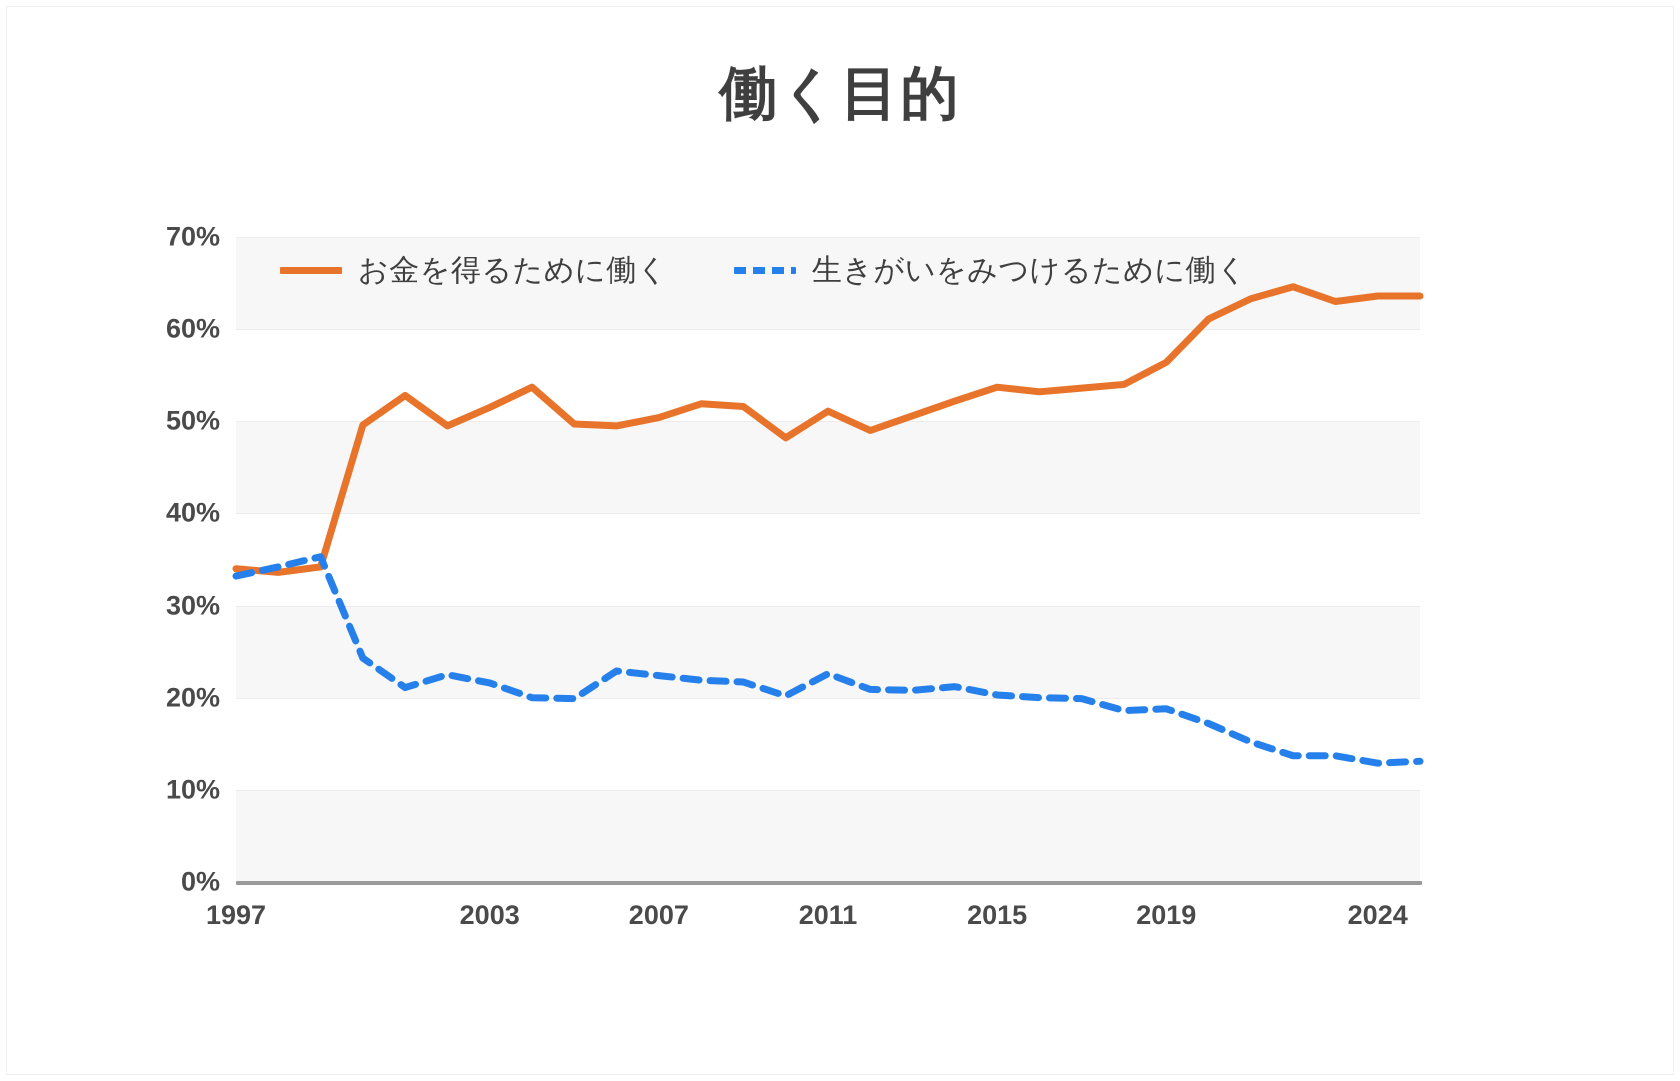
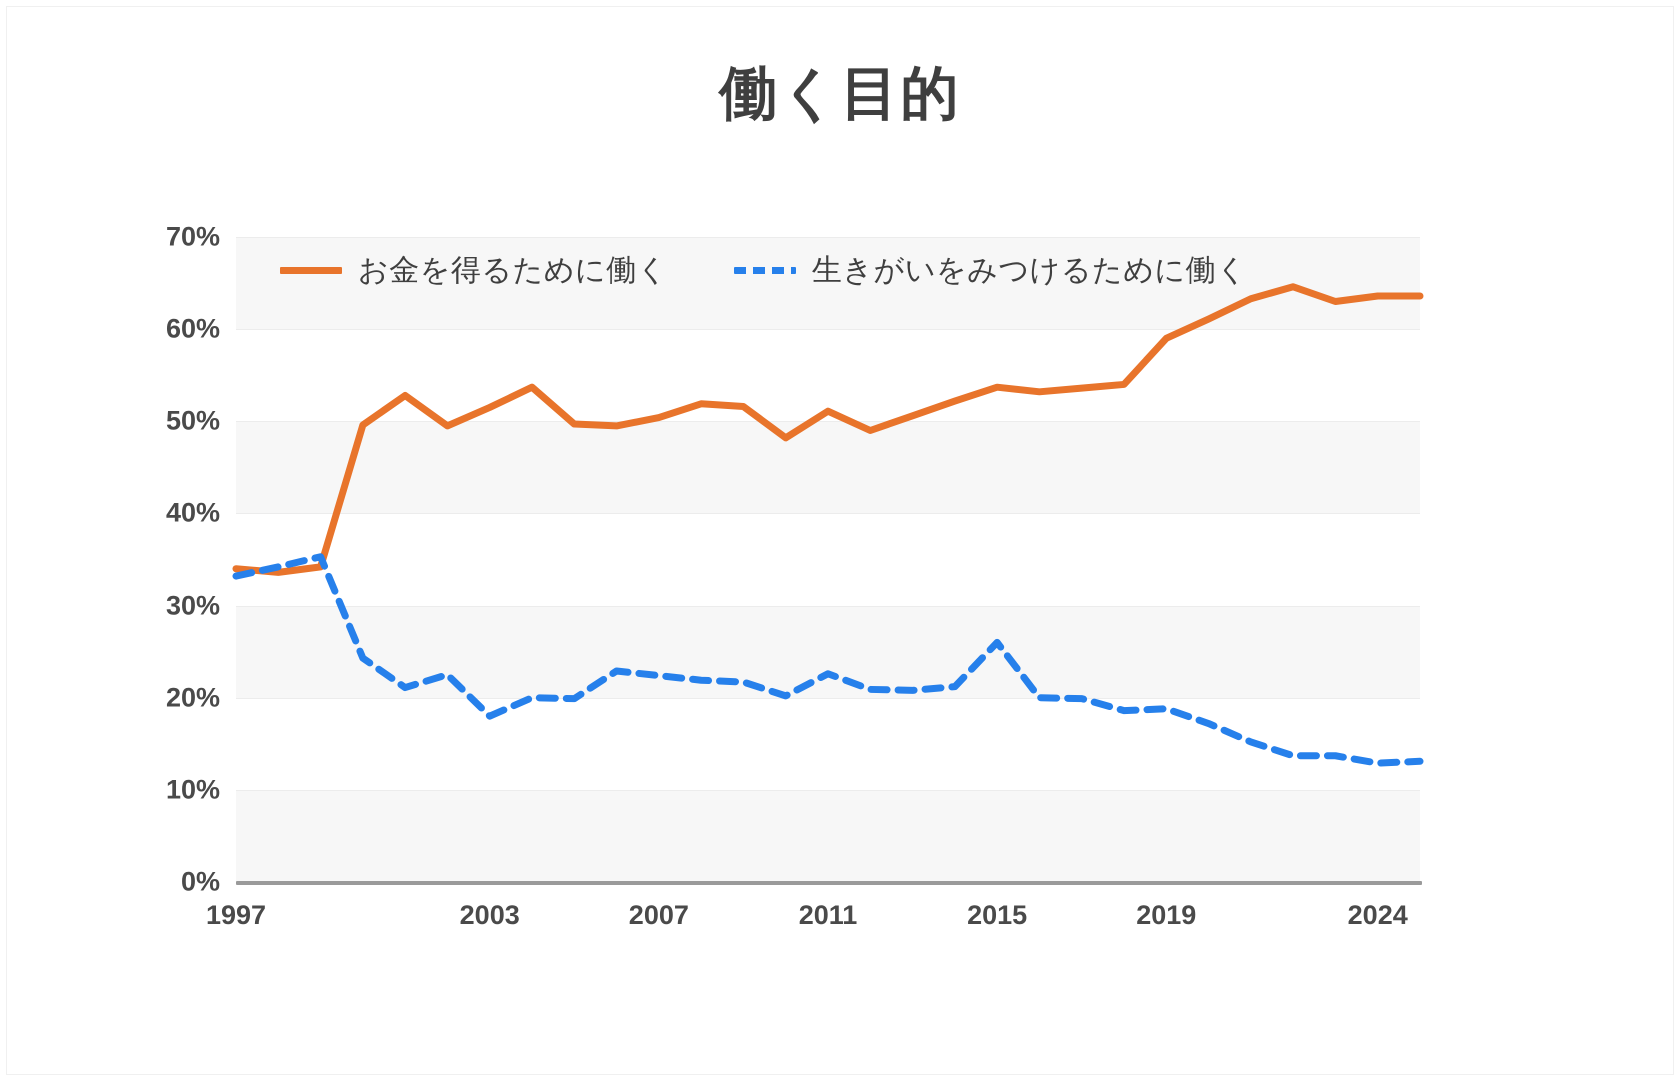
生きがいをみつけるために働く/2003: 22% -> 18%
生きがいをみつけるために働く/2015: 20% -> 26%
お金を得るために働く/2019: 56% -> 59%
